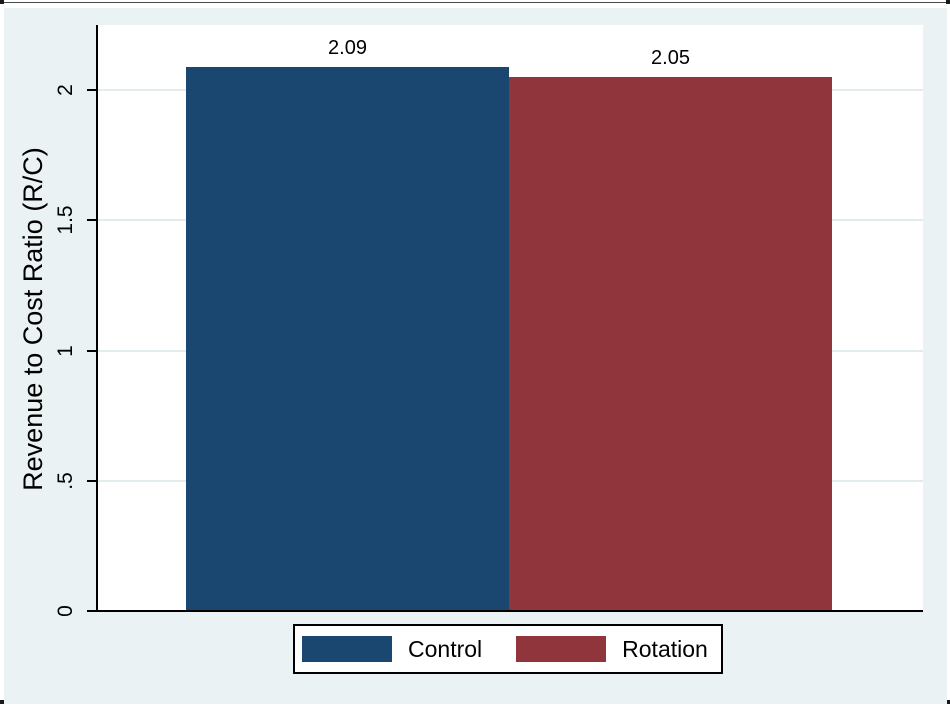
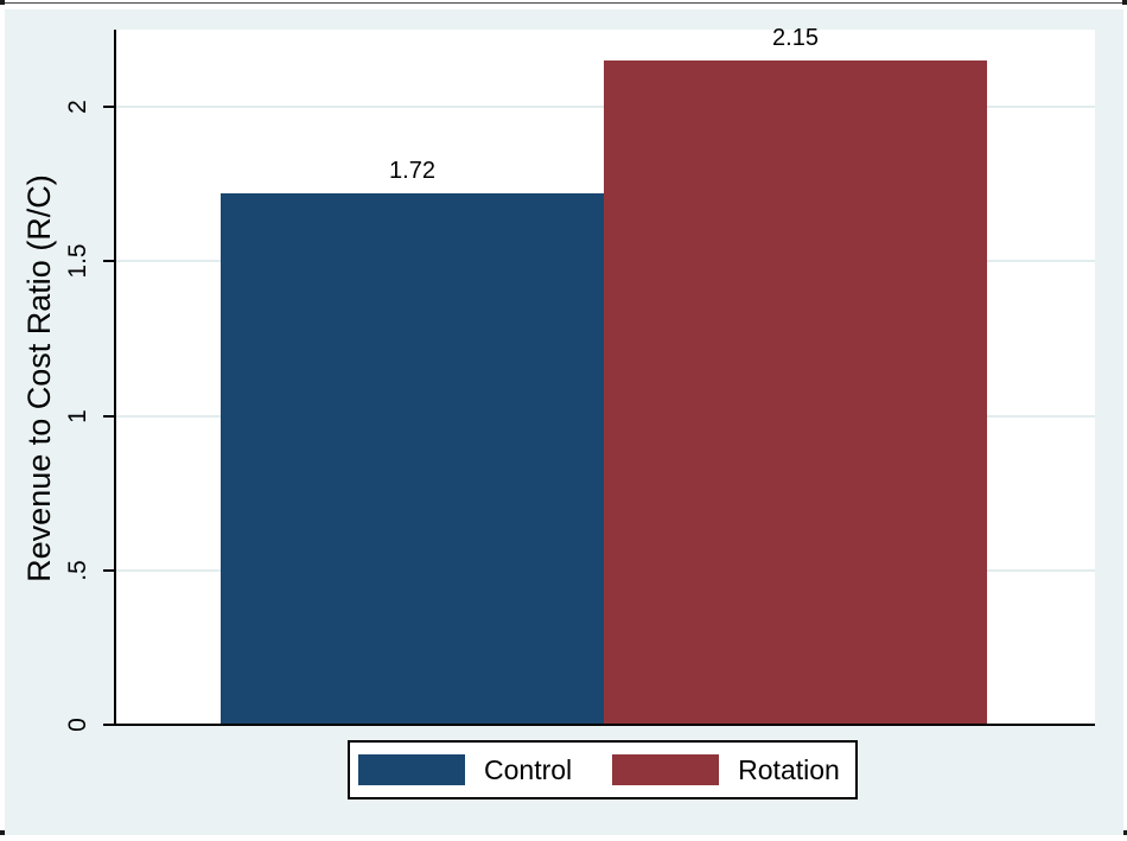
Control: 2.09 -> 1.72
Rotation: 2.05 -> 2.15
